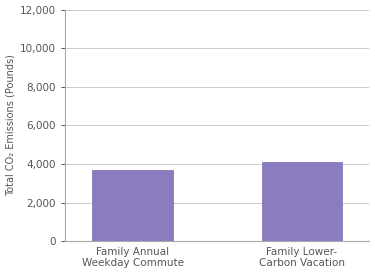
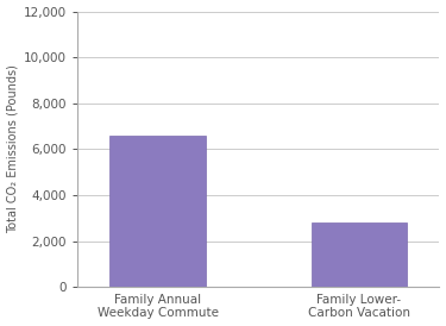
Family Annual Weekday Commute: 3,700 -> 6,600
Family Lower- Carbon Vacation: 4,100 -> 2,800
